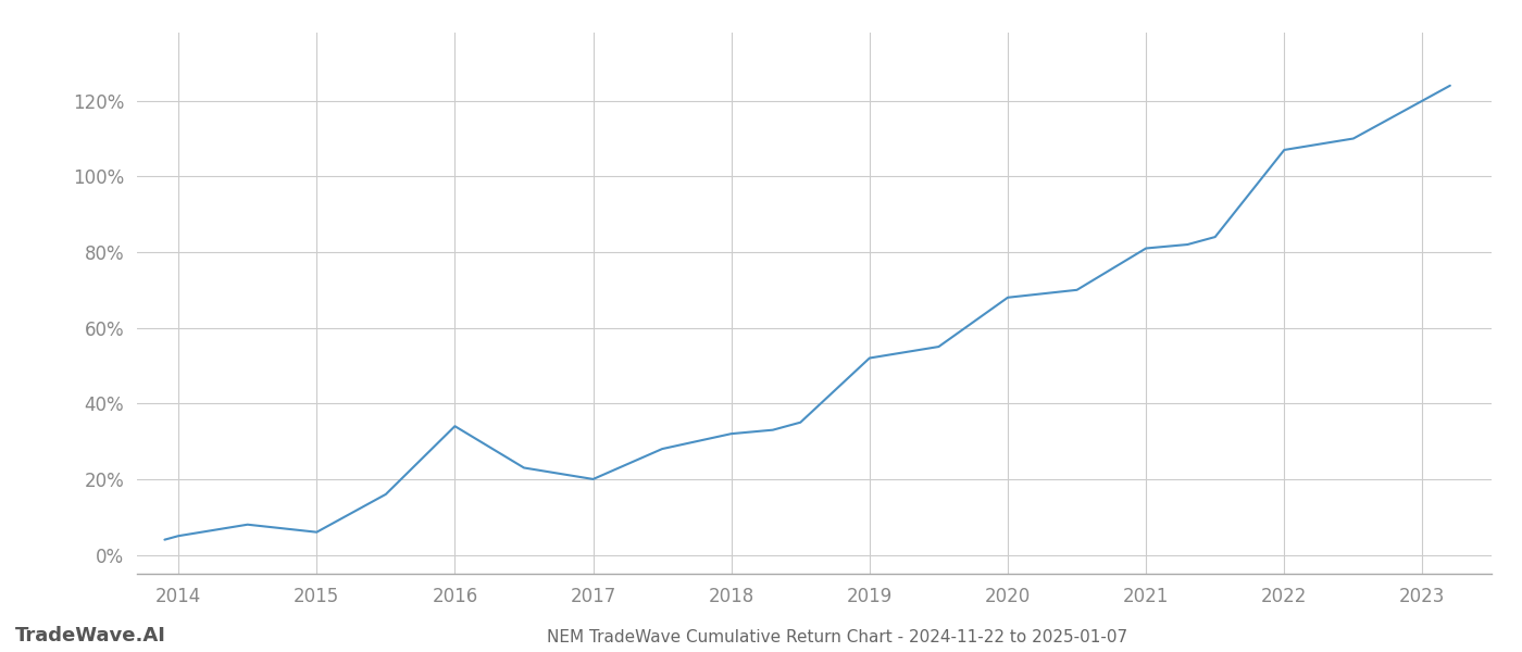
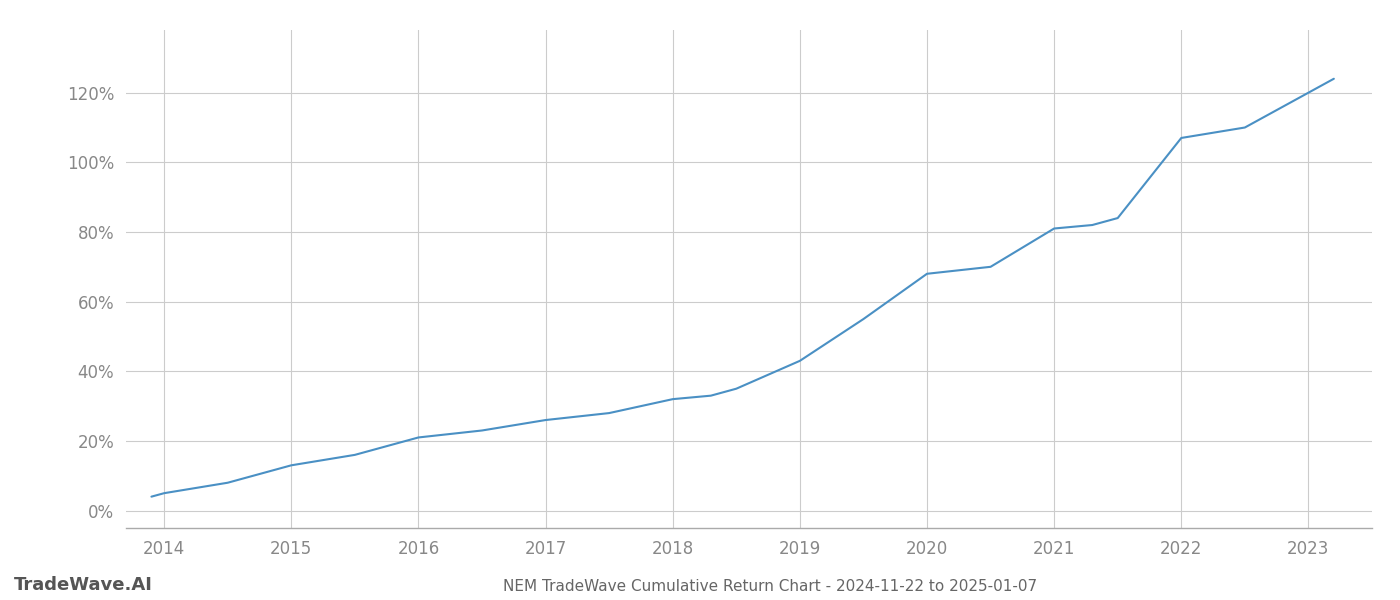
2015: 6% -> 13%
2016: 34% -> 21%
2017: 20% -> 26%
2019: 52% -> 43%
